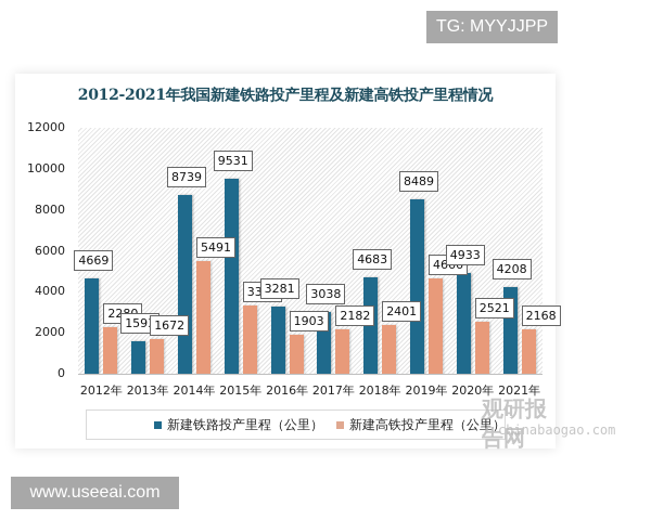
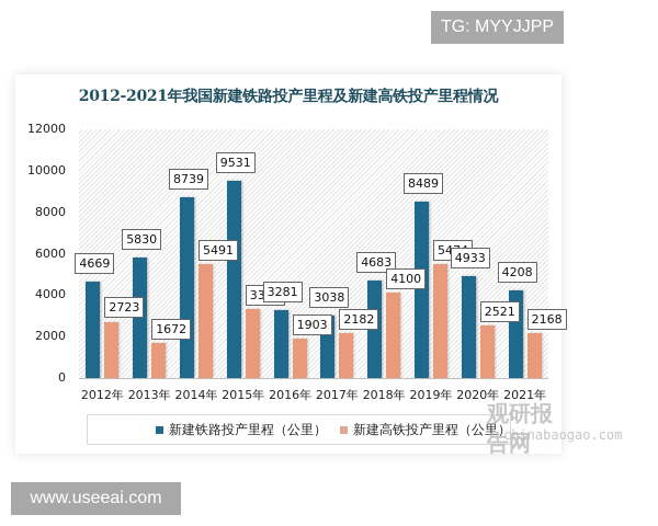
新建高铁投产里程（公里）/2012年: 2280 -> 2723
新建铁路投产里程（公里）/2013年: 1593 -> 5830
新建高铁投产里程（公里）/2018年: 2401 -> 4100
新建高铁投产里程（公里）/2019年: 4666 -> 5474
